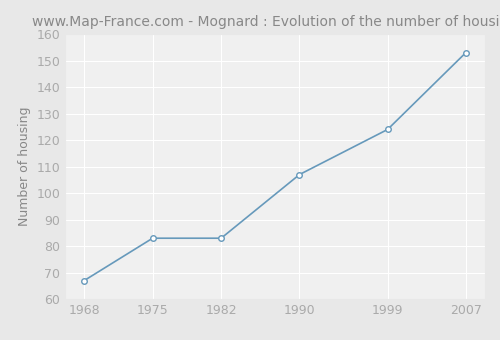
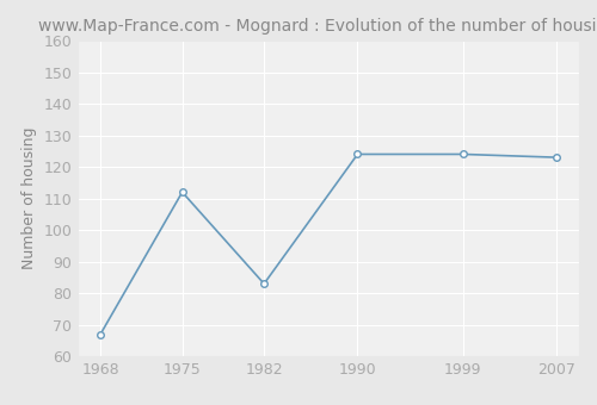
1975: 83 -> 112
1990: 107 -> 124
2007: 153 -> 123
